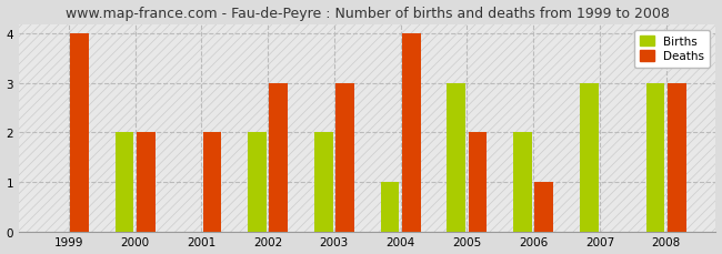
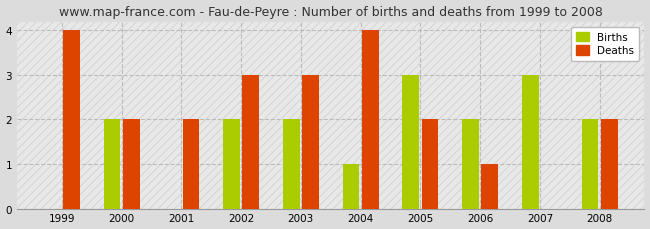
Births/2008: 3 -> 2
Deaths/2008: 3 -> 2
